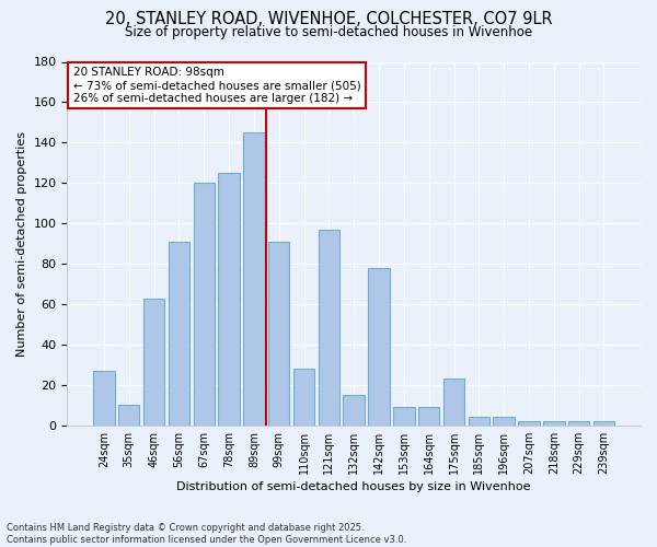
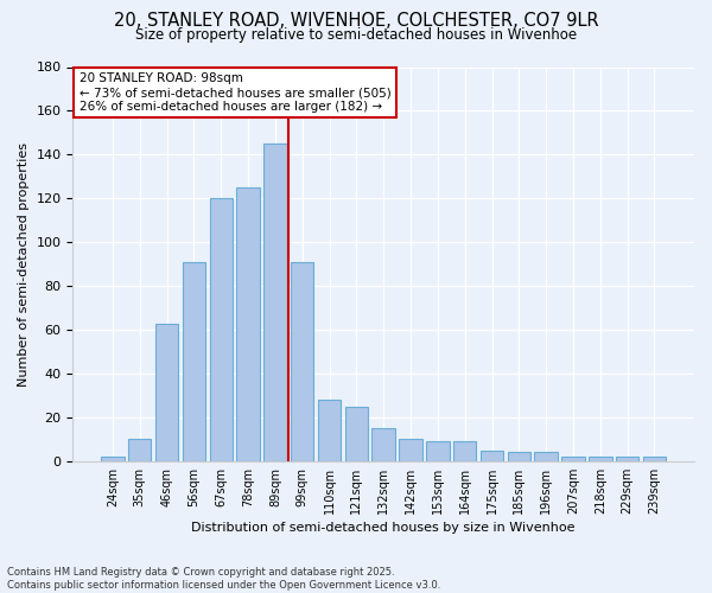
24sqm: 27 -> 2
121sqm: 97 -> 25
142sqm: 78 -> 10
175sqm: 23 -> 5
